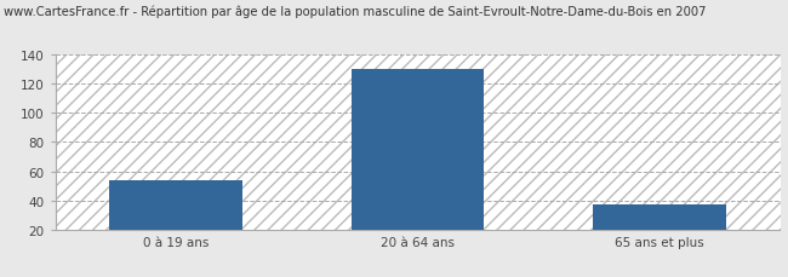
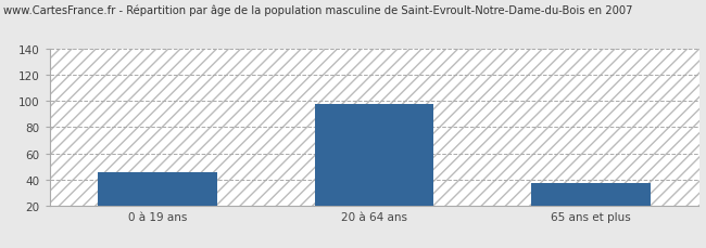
0 à 19 ans: 54 -> 46
20 à 64 ans: 130 -> 98
